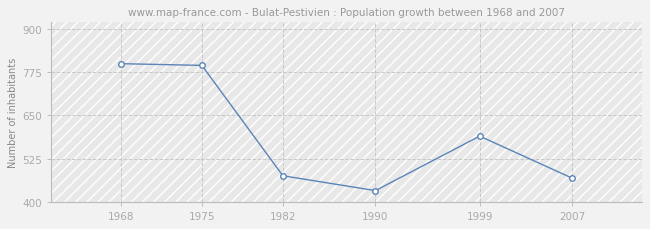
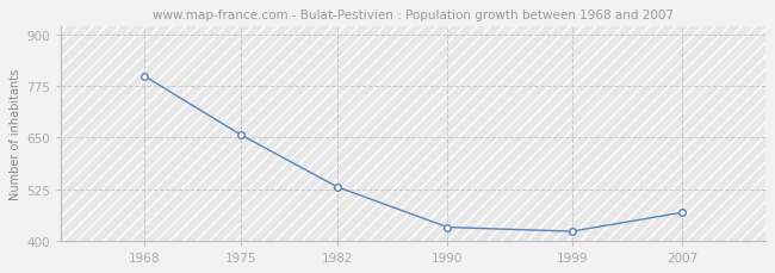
1975: 795 -> 657
1982: 475 -> 530
1999: 590 -> 422
